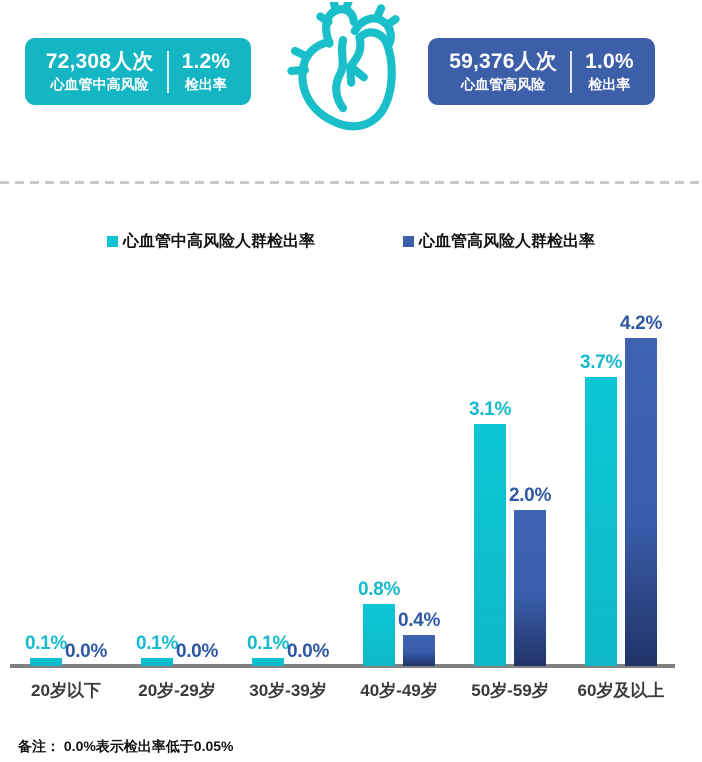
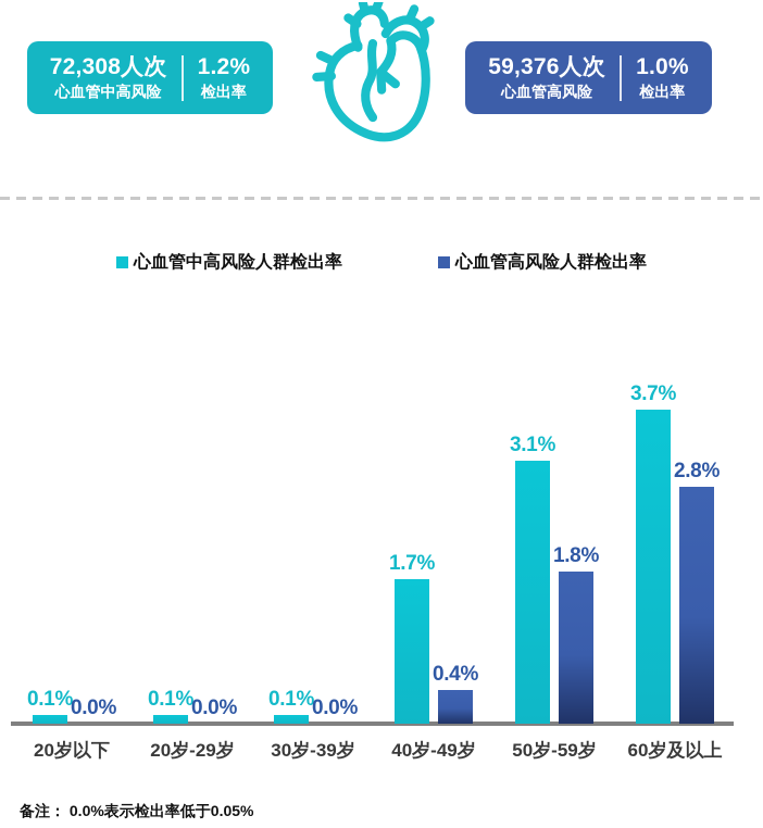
心血管中高风险人群检出率/40岁-49岁: 0.8% -> 1.7%
心血管高风险人群检出率/50岁-59岁: 2.0% -> 1.8%
心血管高风险人群检出率/60岁及以上: 4.2% -> 2.8%
